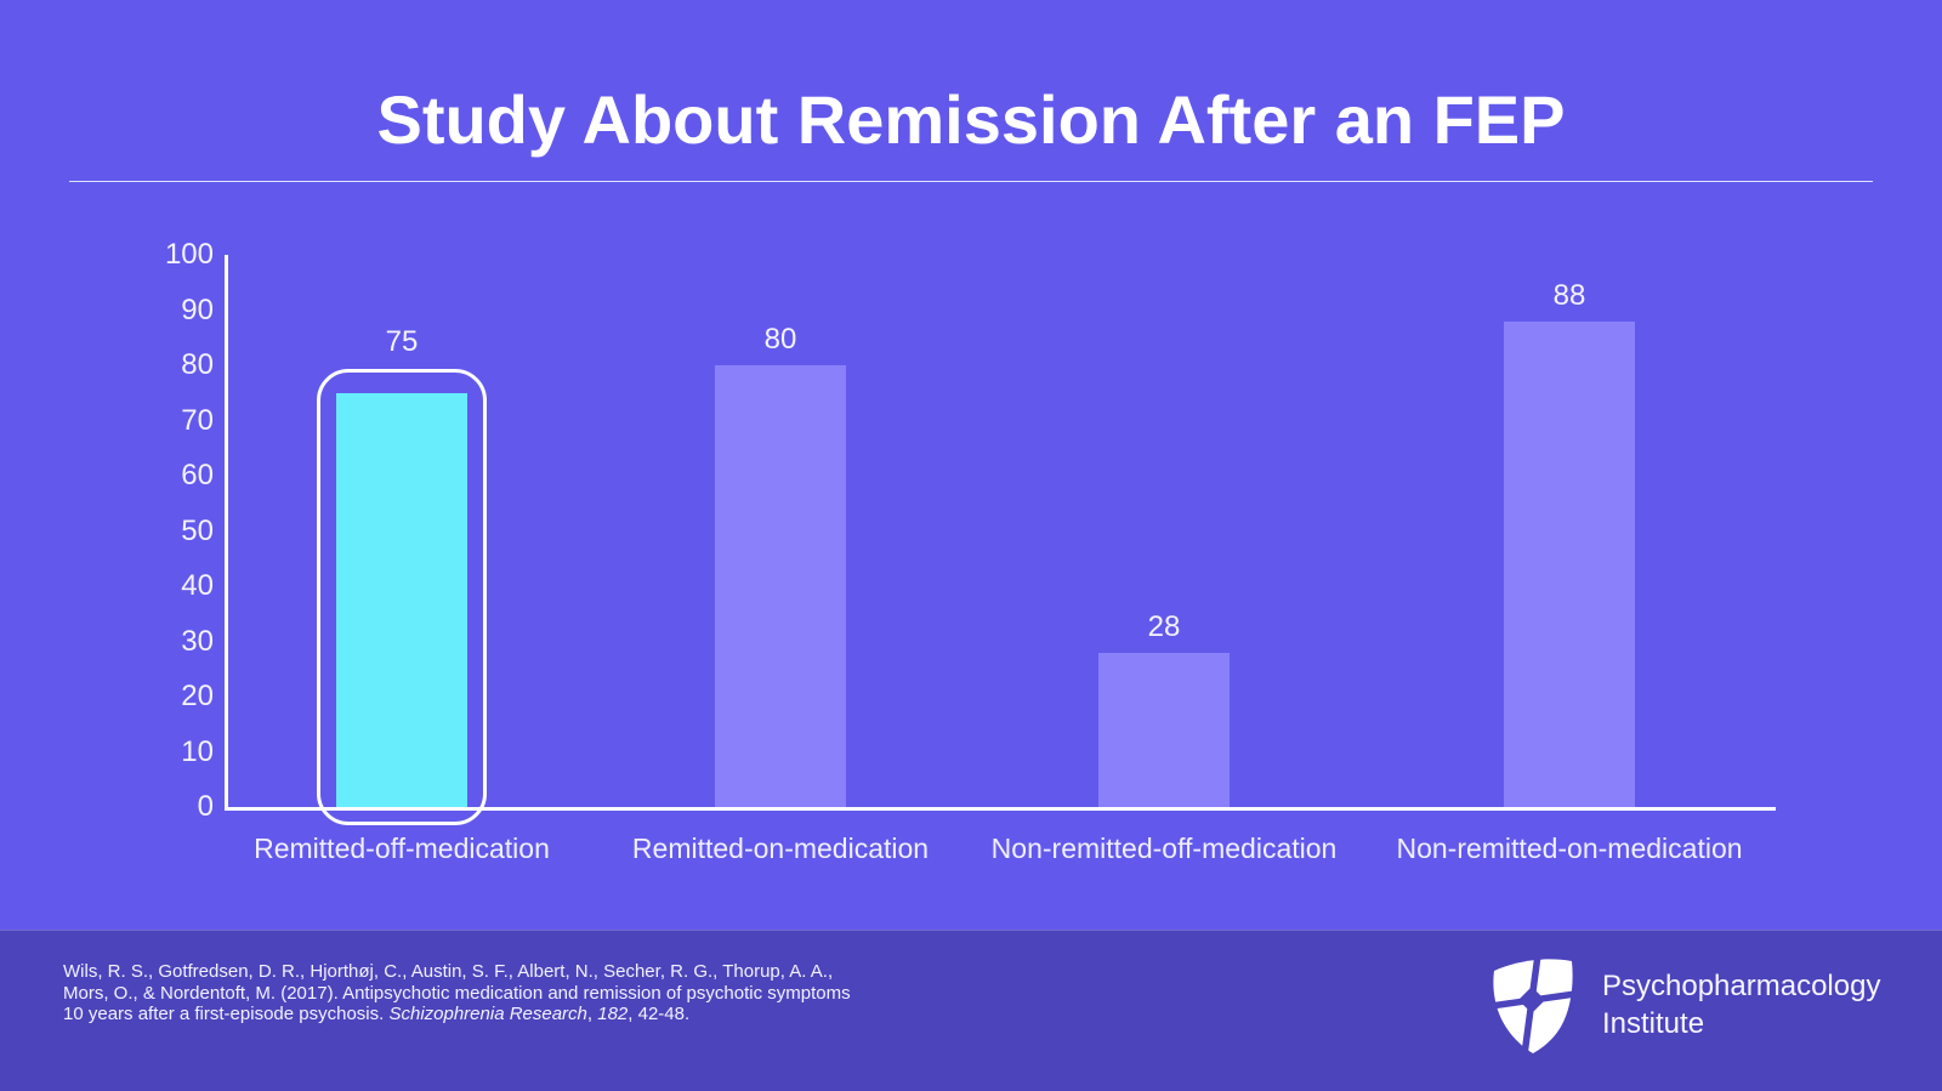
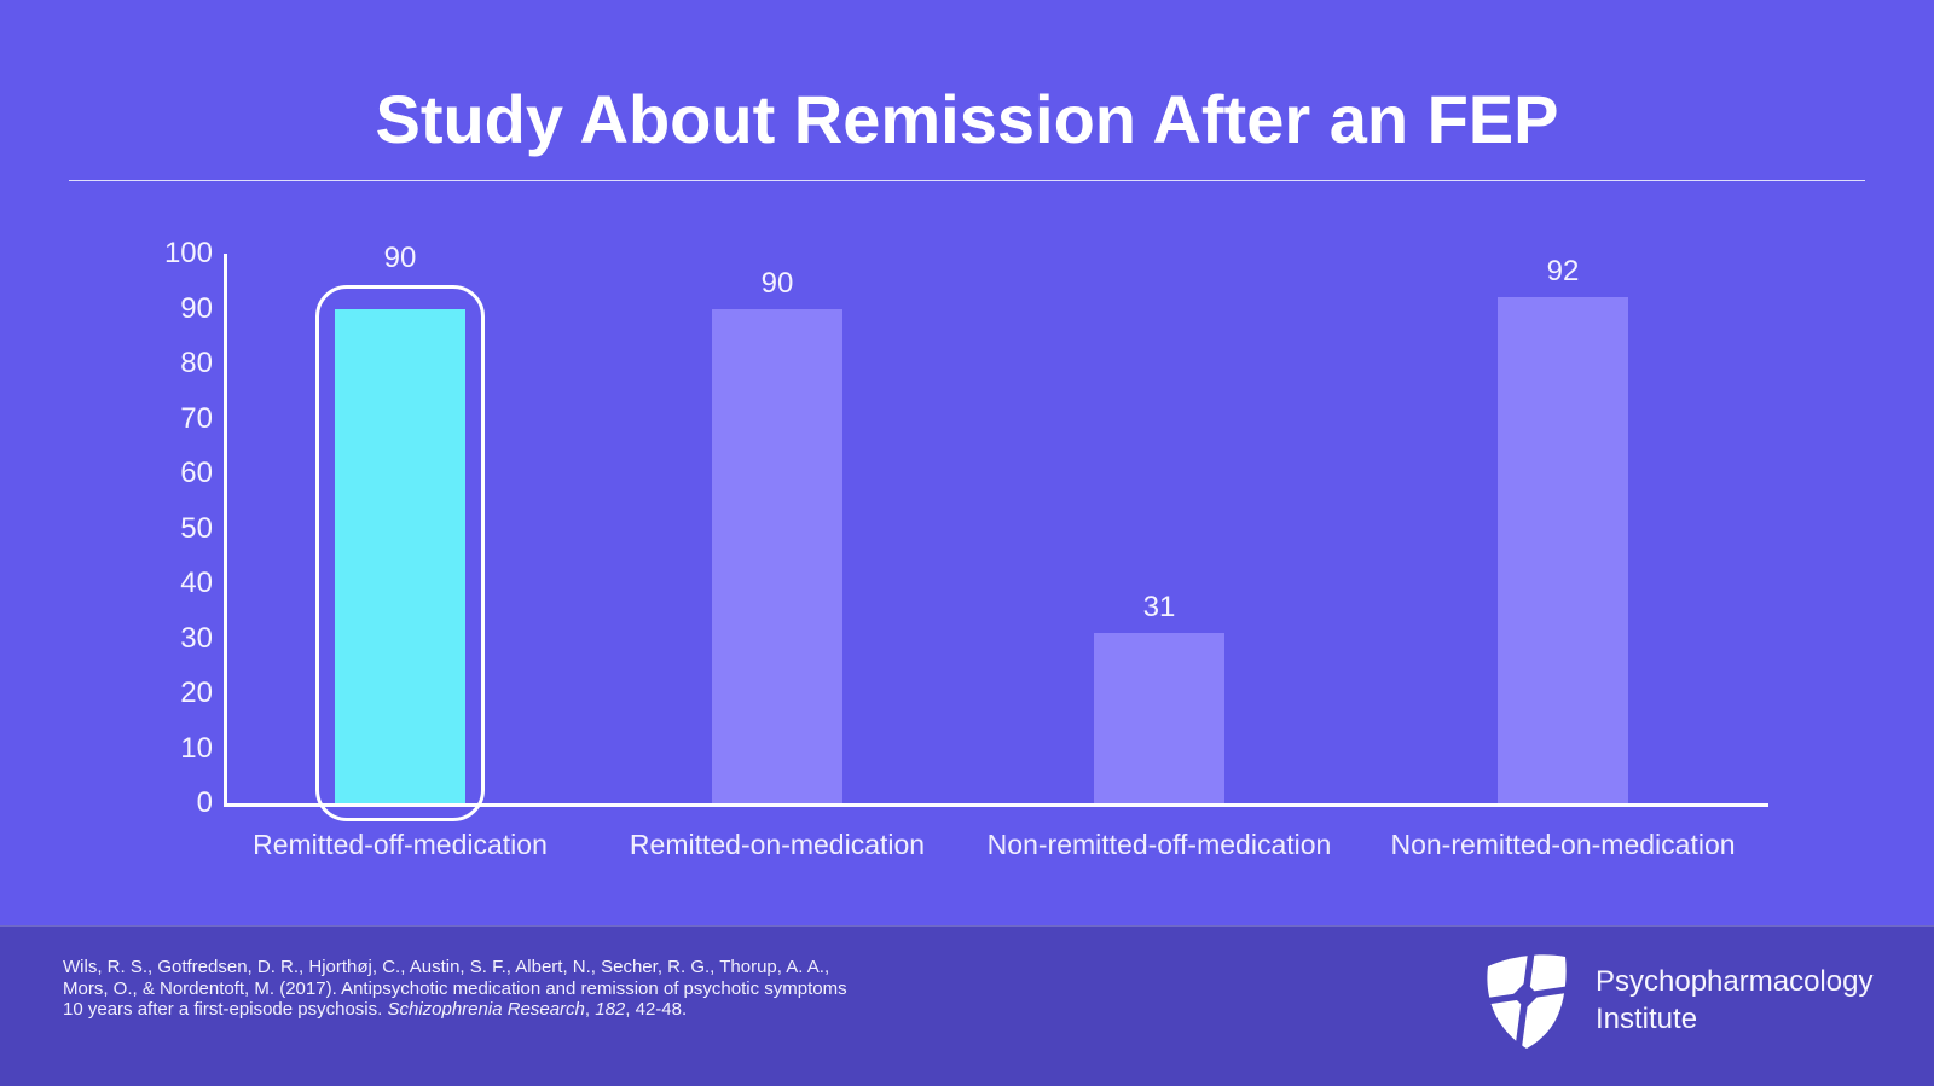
Remitted-off-medication: 75 -> 90
Remitted-on-medication: 80 -> 90
Non-remitted-off-medication: 28 -> 31
Non-remitted-on-medication: 88 -> 92
